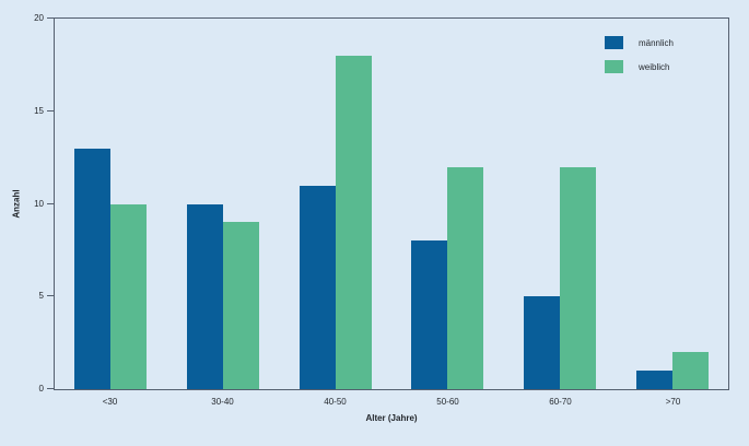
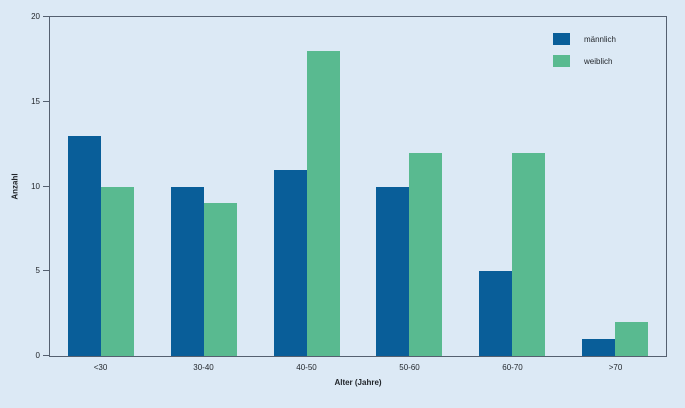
männlich/50-60: 8 -> 10
